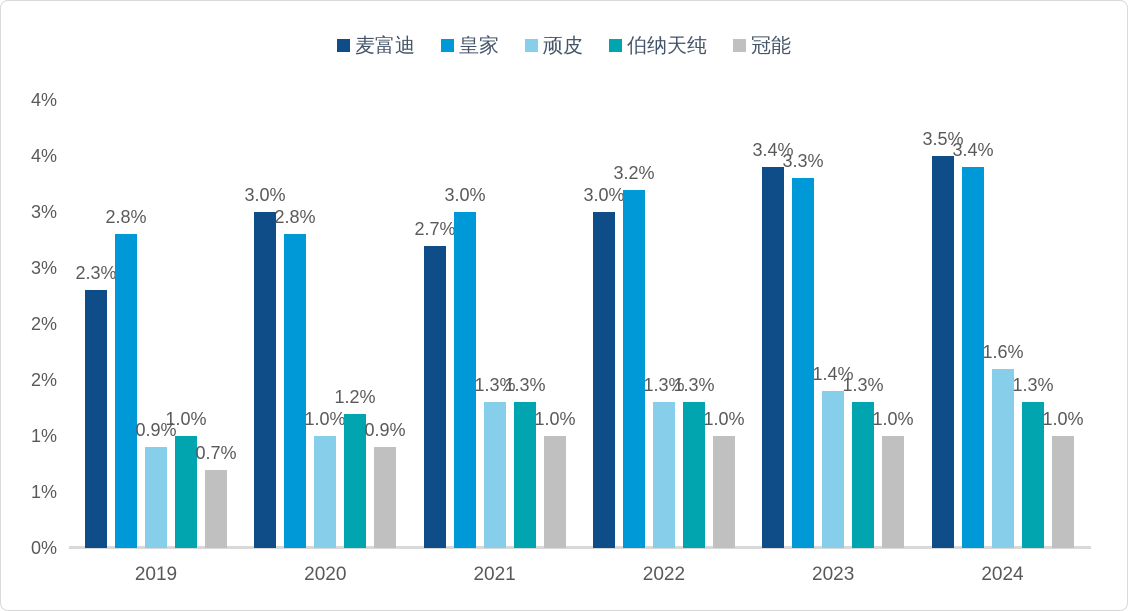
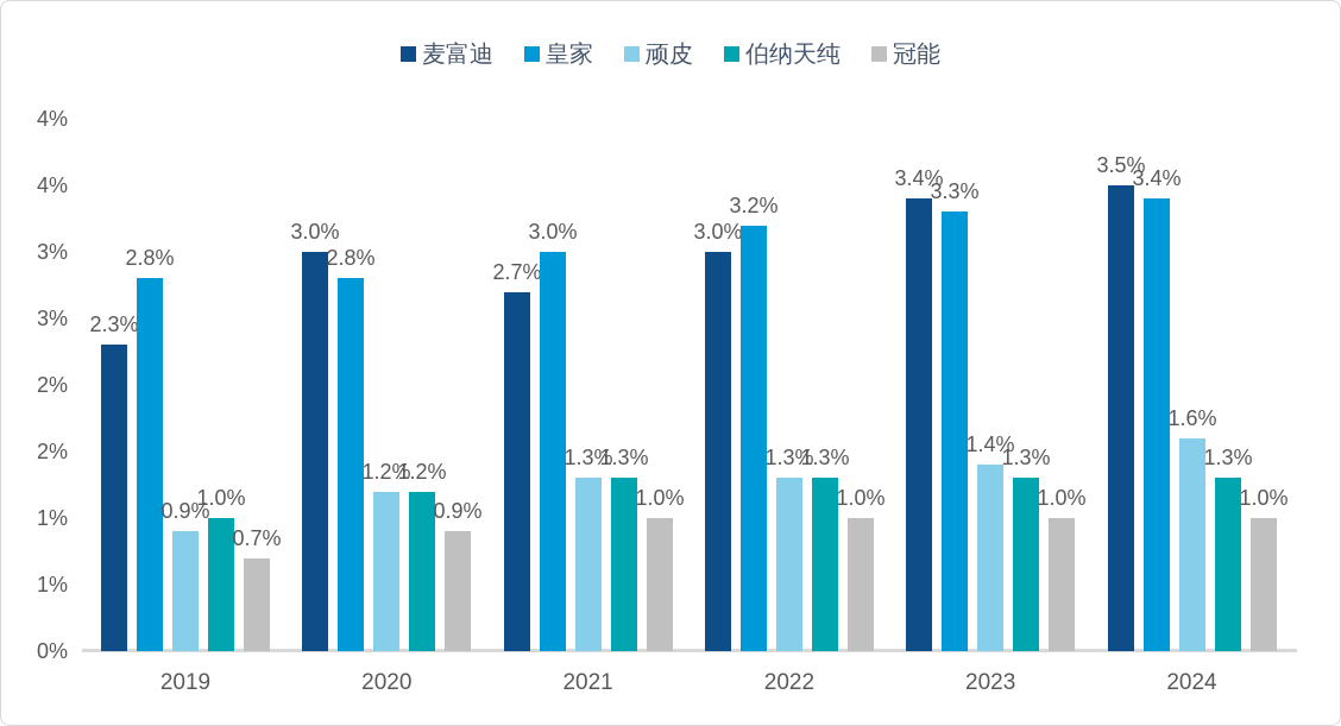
顽皮/2020: 1.0% -> 1.2%
